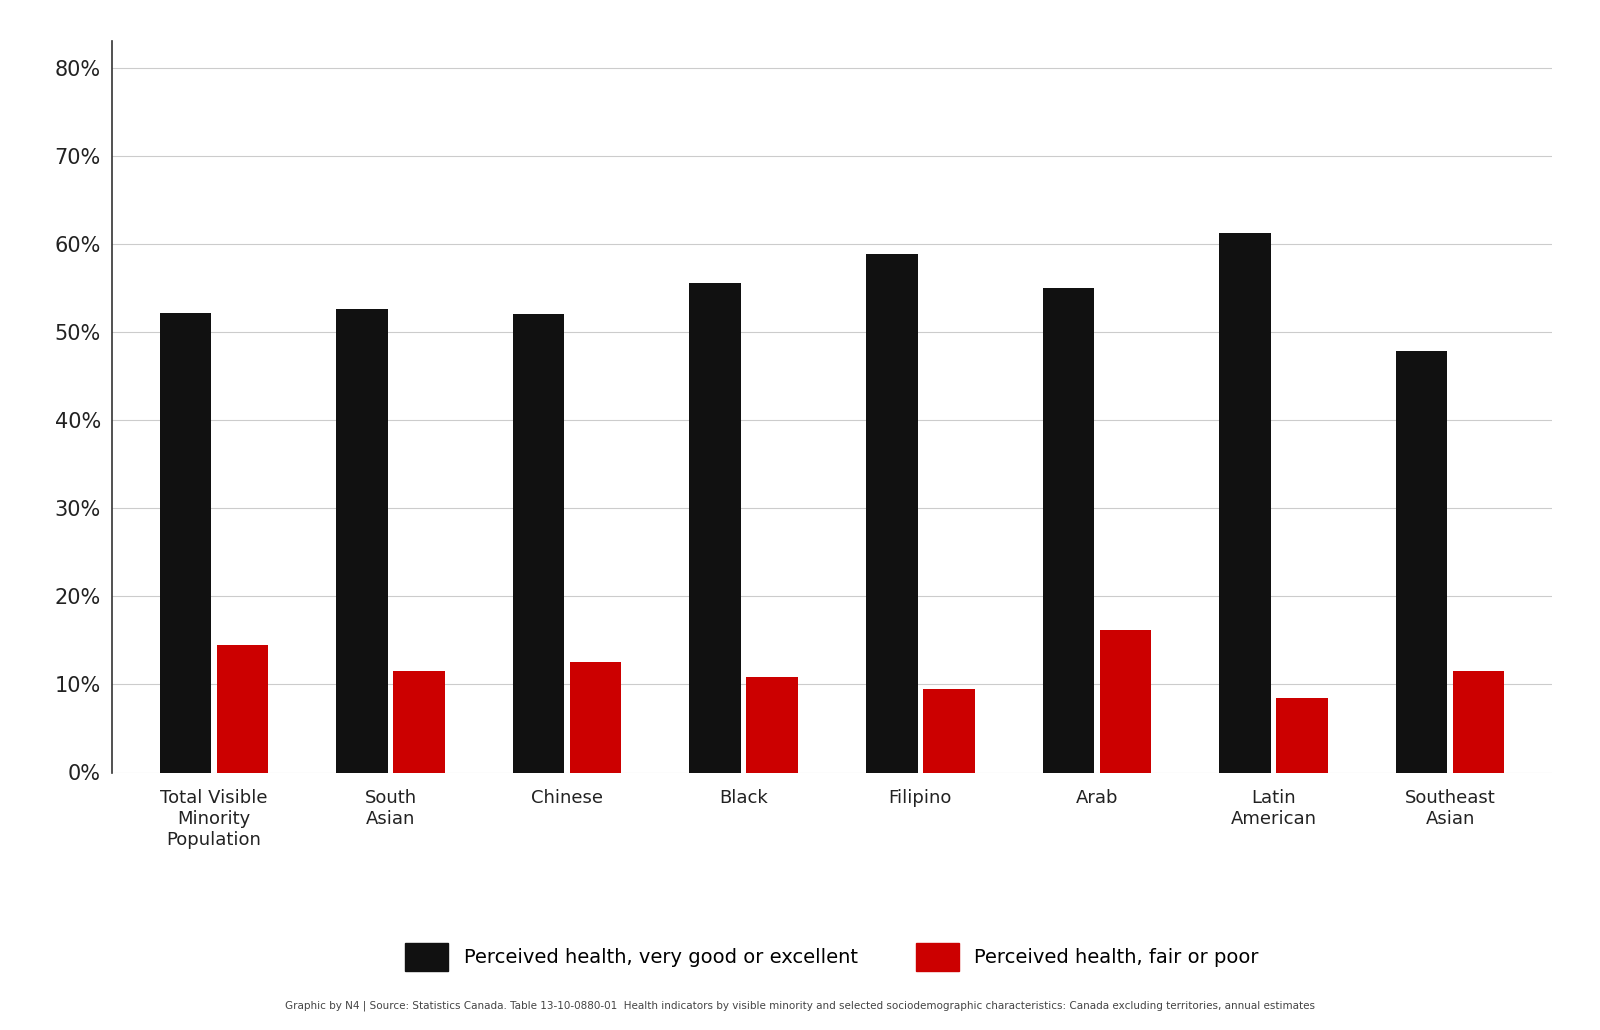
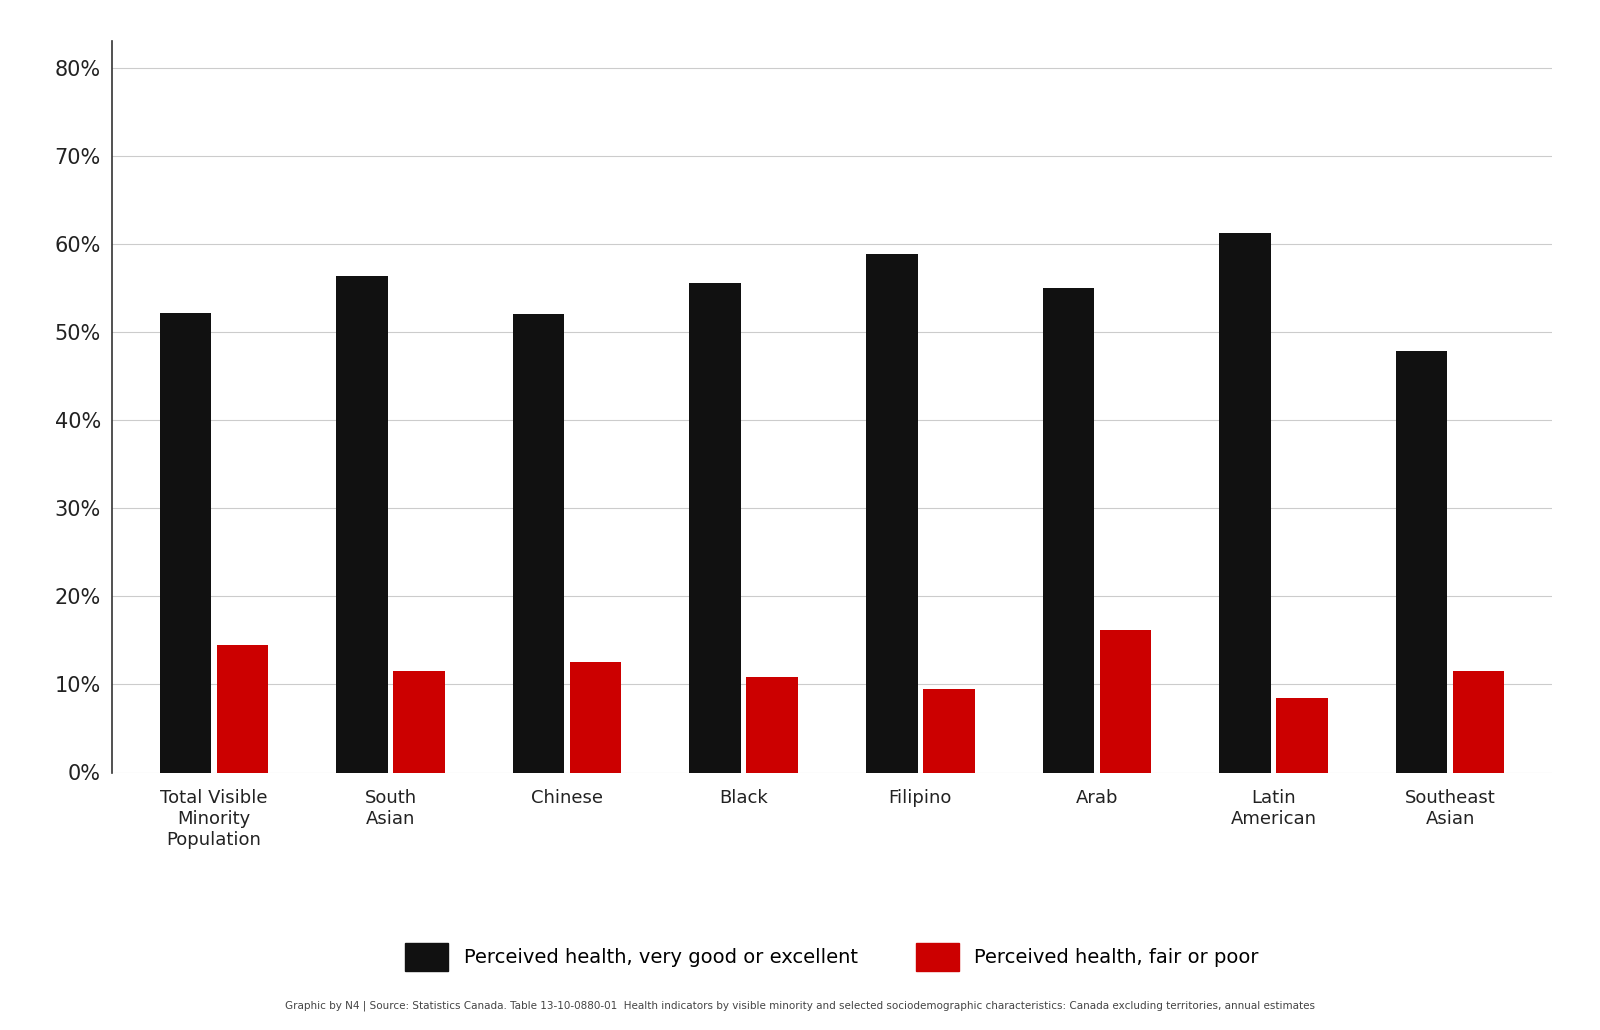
Perceived health, very good or excellent/South Asian: 52.6% -> 56.3%
